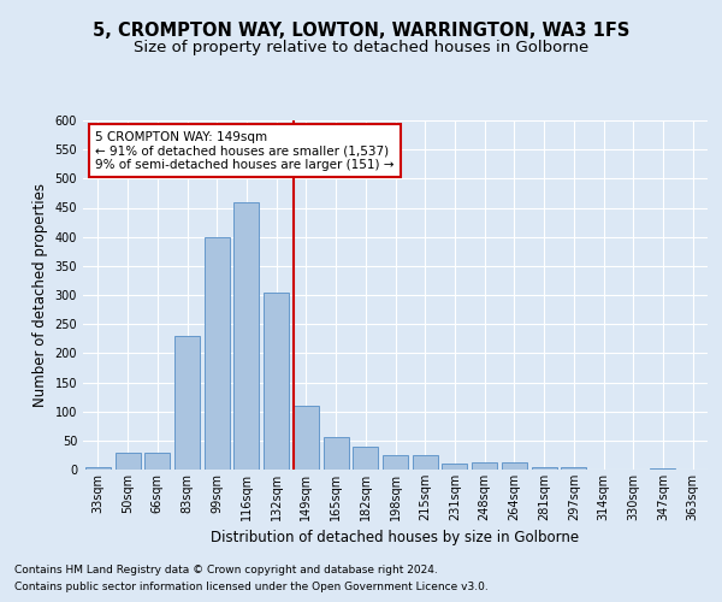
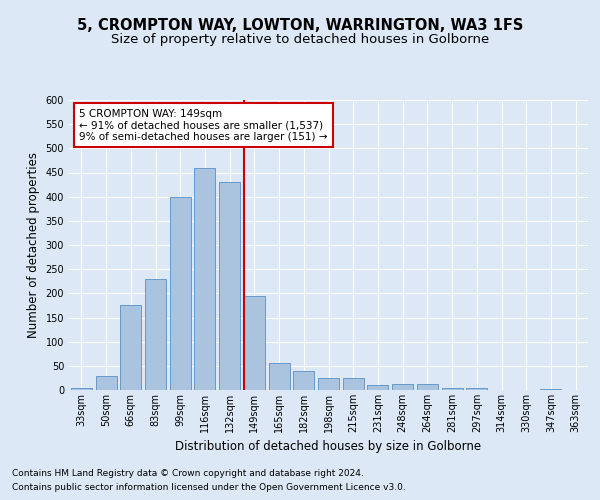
66sqm: 28 -> 175
132sqm: 305 -> 430
149sqm: 110 -> 195
